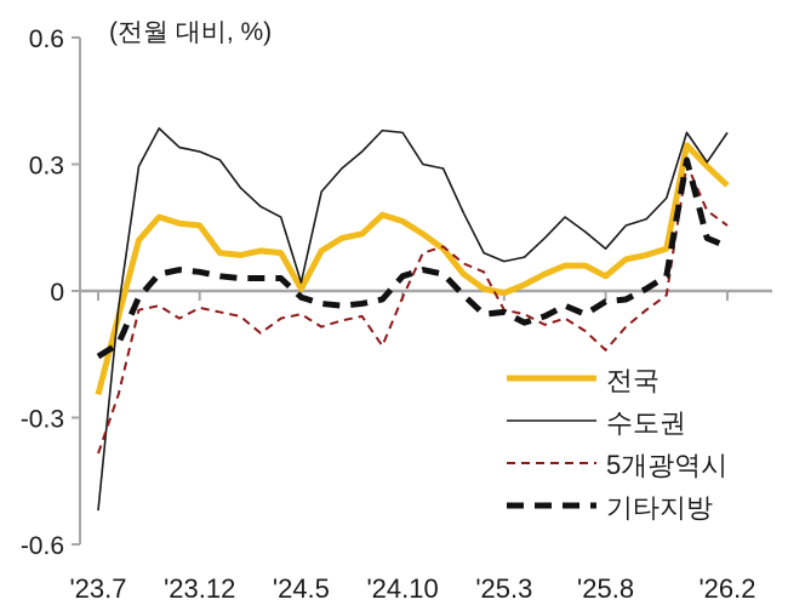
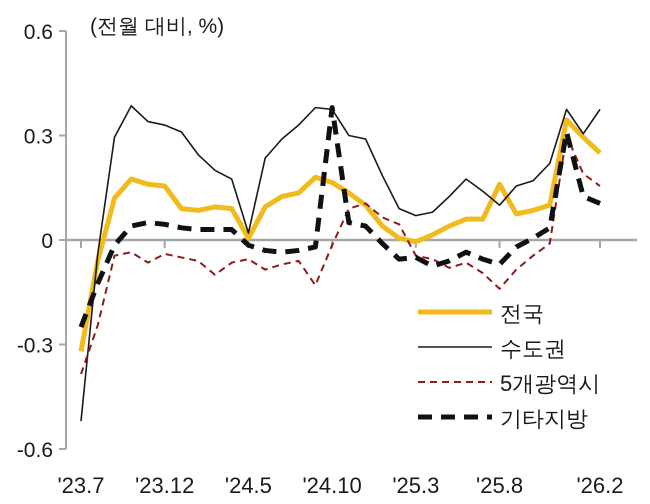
전국/'23.7: -0.24 -> -0.32
기타지방/'23.7: -0.15 -> -0.25
기타지방/'24.10: 0.04 -> 0.38
전국/'25.8: 0.04 -> 0.16
기타지방/'25.8: -0.03 -> -0.07
